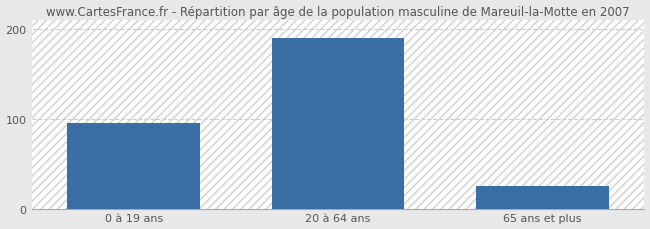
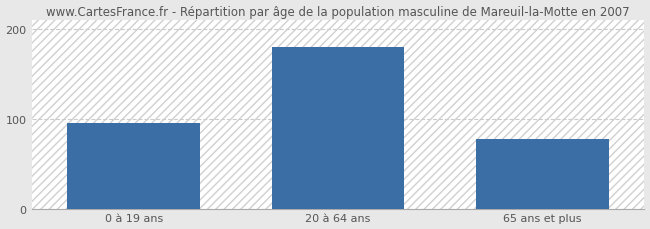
20 à 64 ans: 190 -> 180
65 ans et plus: 25 -> 78
